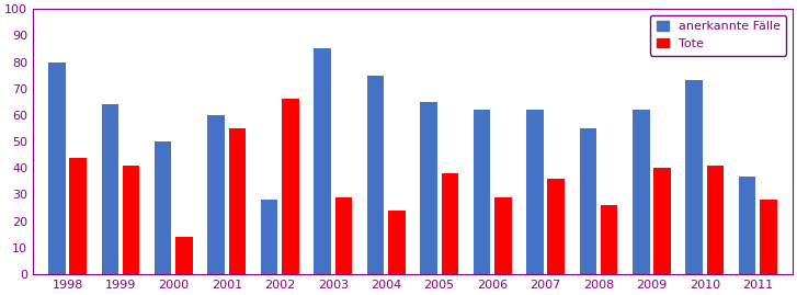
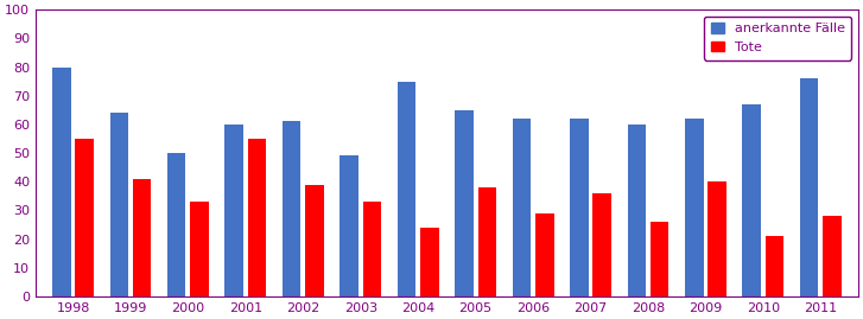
Tote/1998: 44 -> 55
Tote/2000: 14 -> 33
anerkannte Fälle/2002: 28 -> 61
Tote/2002: 66 -> 39
anerkannte Fälle/2003: 85 -> 49
Tote/2003: 29 -> 33
anerkannte Fälle/2008: 55 -> 60
anerkannte Fälle/2010: 73 -> 67
Tote/2010: 41 -> 21
anerkannte Fälle/2011: 37 -> 76
